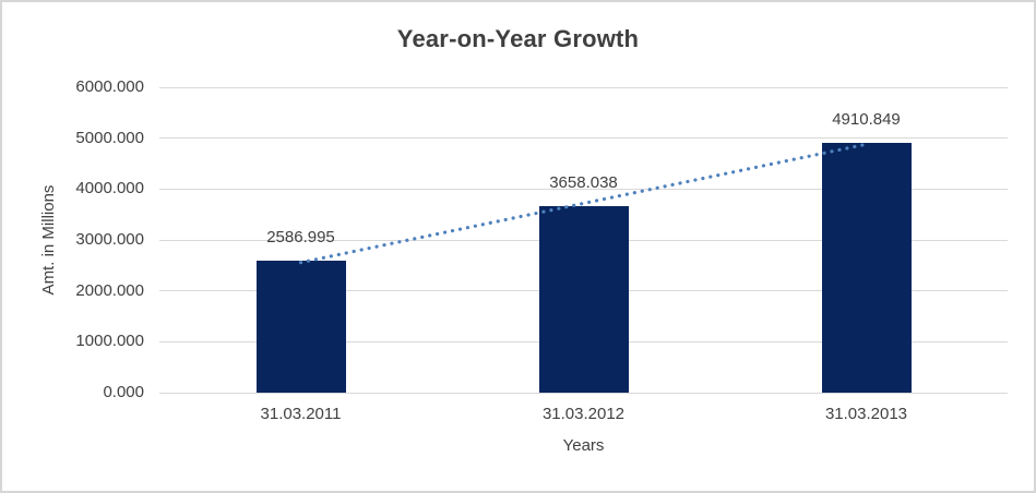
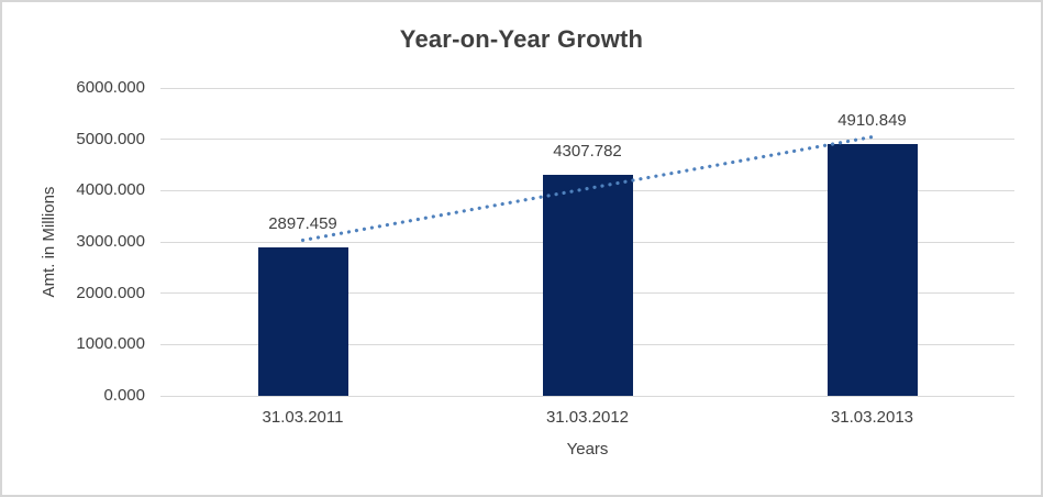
31.03.2011: 2586.995 -> 2897.459
31.03.2012: 3658.038 -> 4307.782
